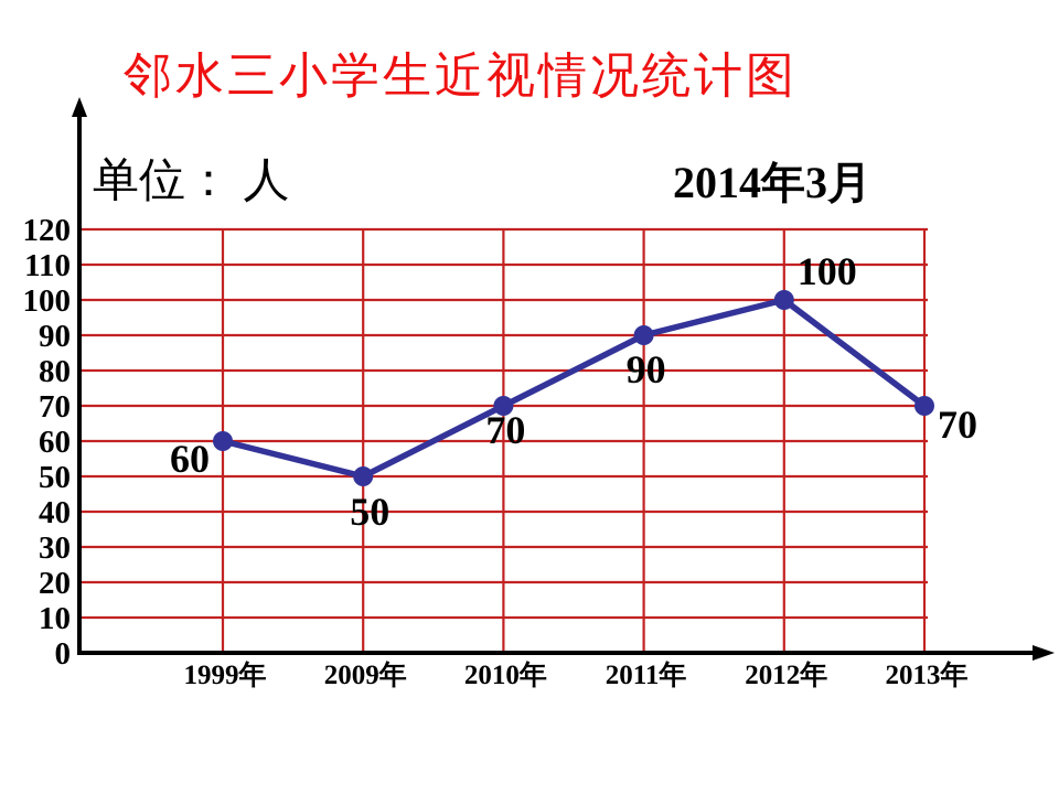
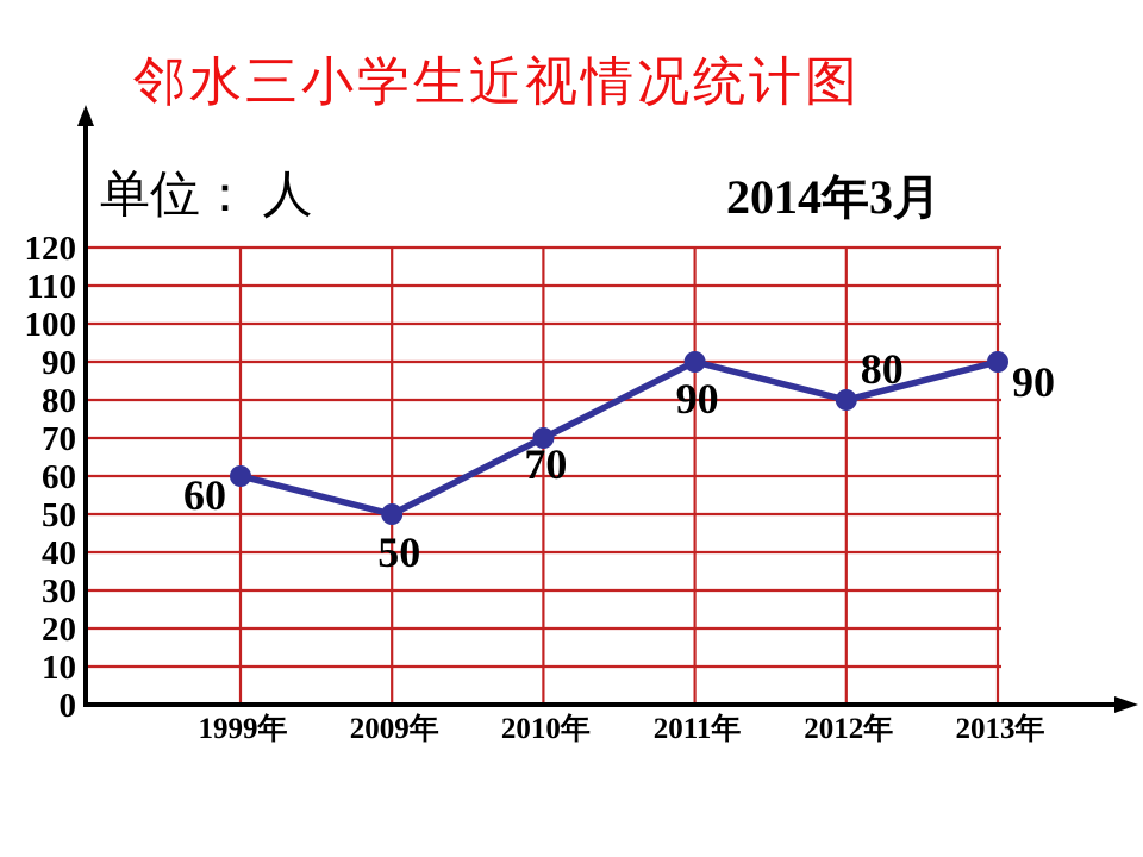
2012年: 100 -> 80
2013年: 70 -> 90
